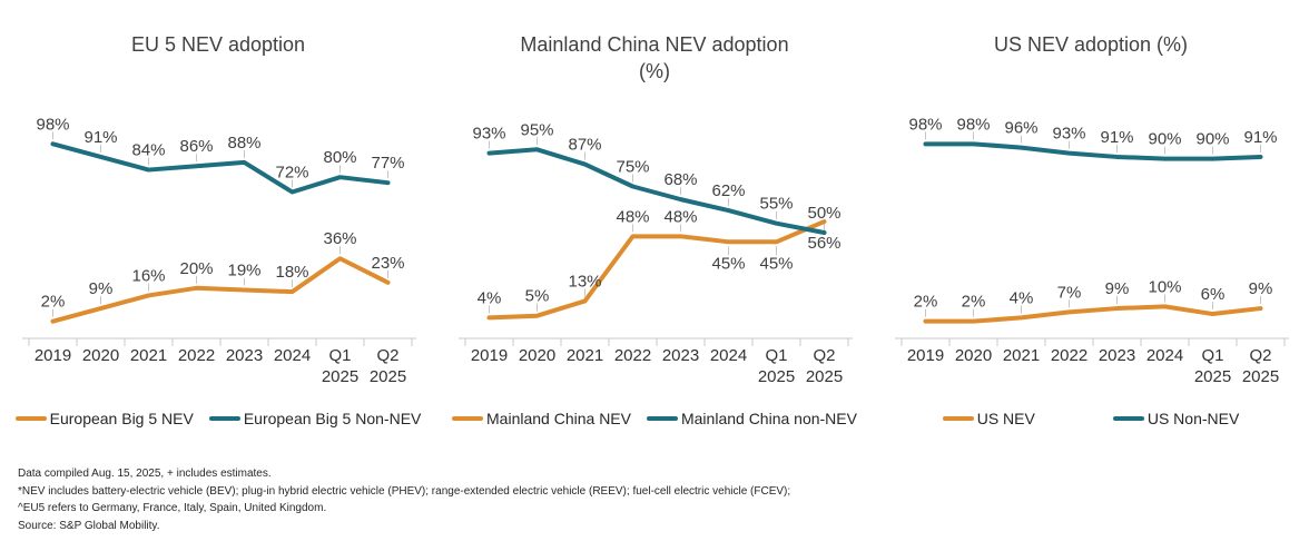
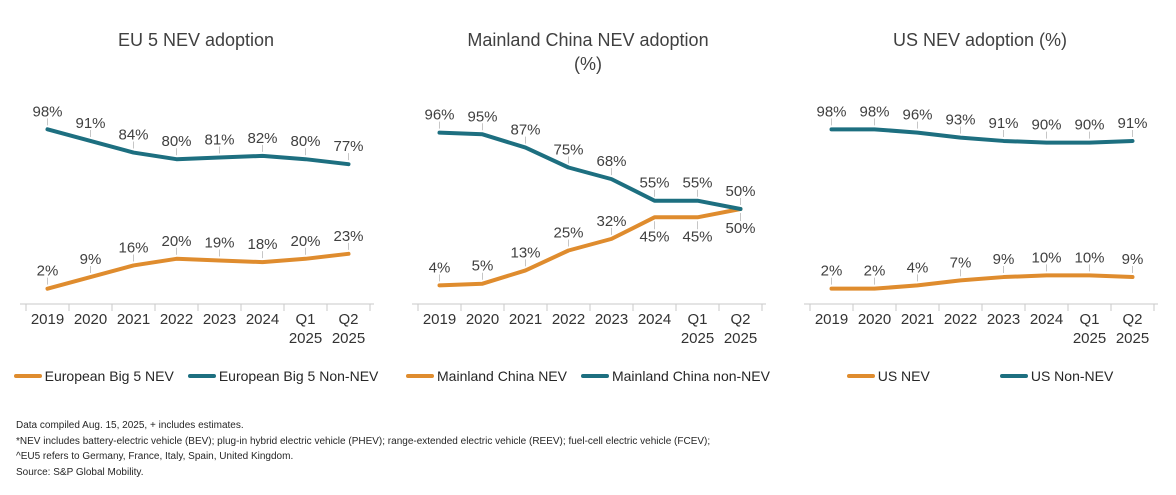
EU 5 NEV adoption/European Big 5 Non-NEV/2022: 86% -> 80%
EU 5 NEV adoption/European Big 5 Non-NEV/2023: 88% -> 81%
EU 5 NEV adoption/European Big 5 Non-NEV/2024: 72% -> 82%
EU 5 NEV adoption/European Big 5 NEV/Q1 2025: 36% -> 20%
Mainland China NEV adoption (%)/Mainland China non-NEV/2019: 93% -> 96%
Mainland China NEV adoption (%)/Mainland China NEV/2022: 48% -> 25%
Mainland China NEV adoption (%)/Mainland China NEV/2023: 48% -> 32%
Mainland China NEV adoption (%)/Mainland China non-NEV/2024: 62% -> 55%
Mainland China NEV adoption (%)/Mainland China NEV/Q2 2025: 56% -> 50%
US NEV adoption (%)/US NEV/Q1 2025: 6% -> 10%
